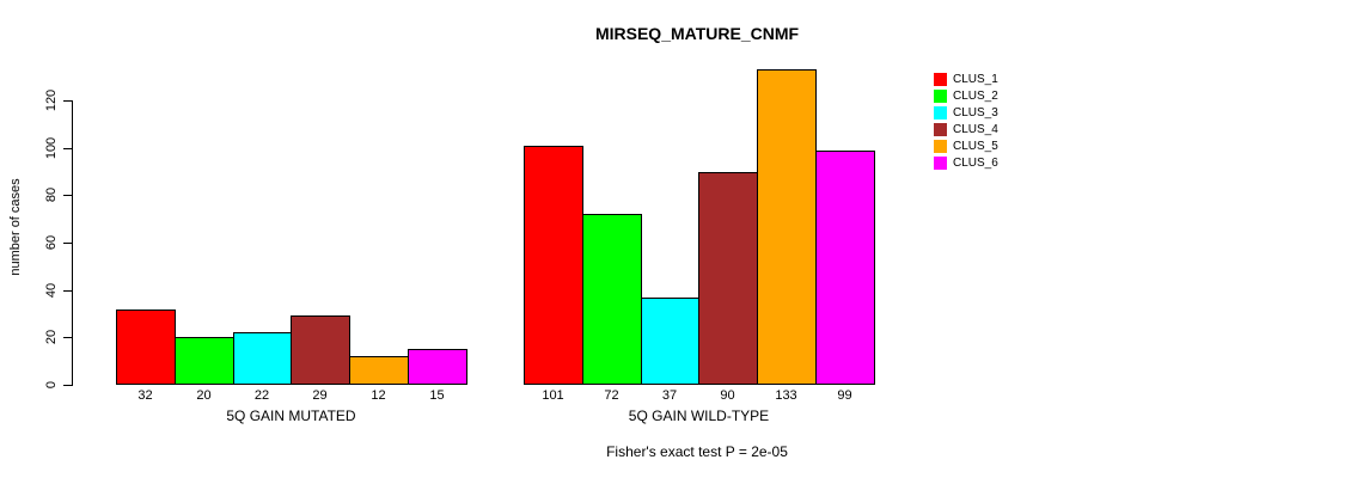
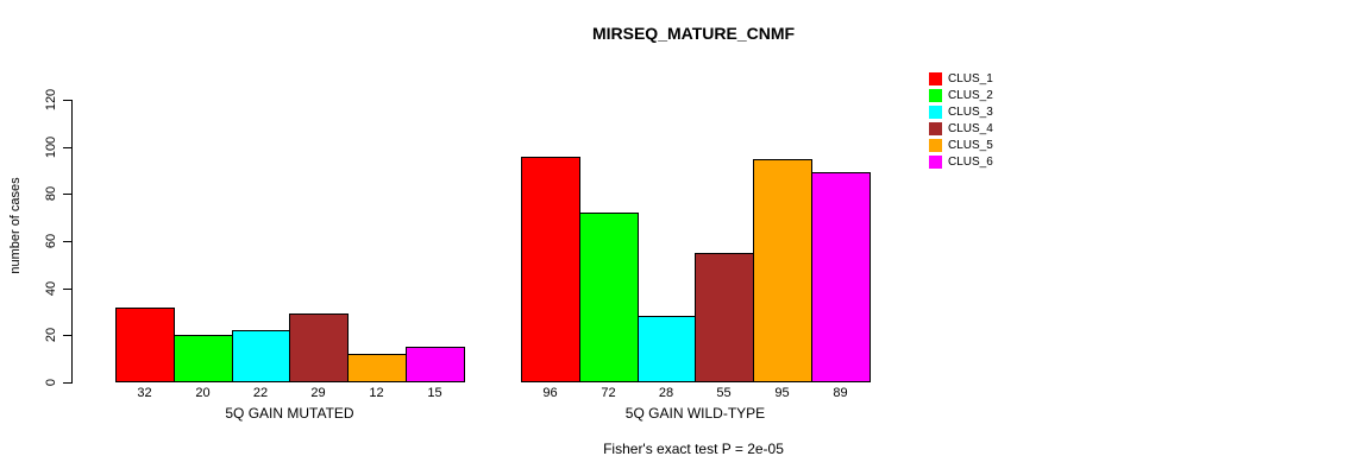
CLUS_1/5Q GAIN WILD-TYPE: 101 -> 96
CLUS_3/5Q GAIN WILD-TYPE: 37 -> 28
CLUS_4/5Q GAIN WILD-TYPE: 90 -> 55
CLUS_5/5Q GAIN WILD-TYPE: 133 -> 95
CLUS_6/5Q GAIN WILD-TYPE: 99 -> 89
